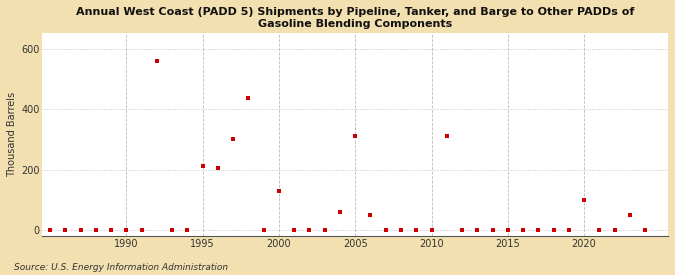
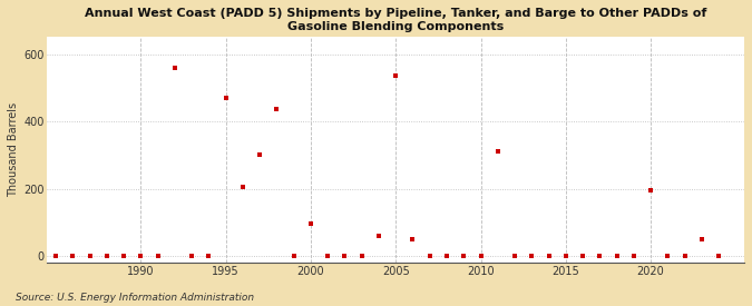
1995: 210 -> 470
2000: 130 -> 95
2005: 310 -> 535
2020: 100 -> 195
